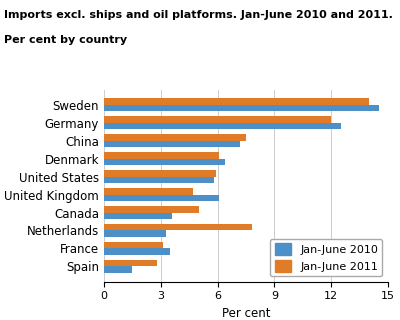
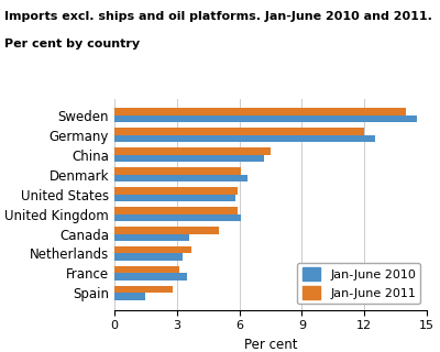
Jan-June 2011/United Kingdom: 4.7 -> 5.9
Jan-June 2011/Netherlands: 7.8 -> 3.7
